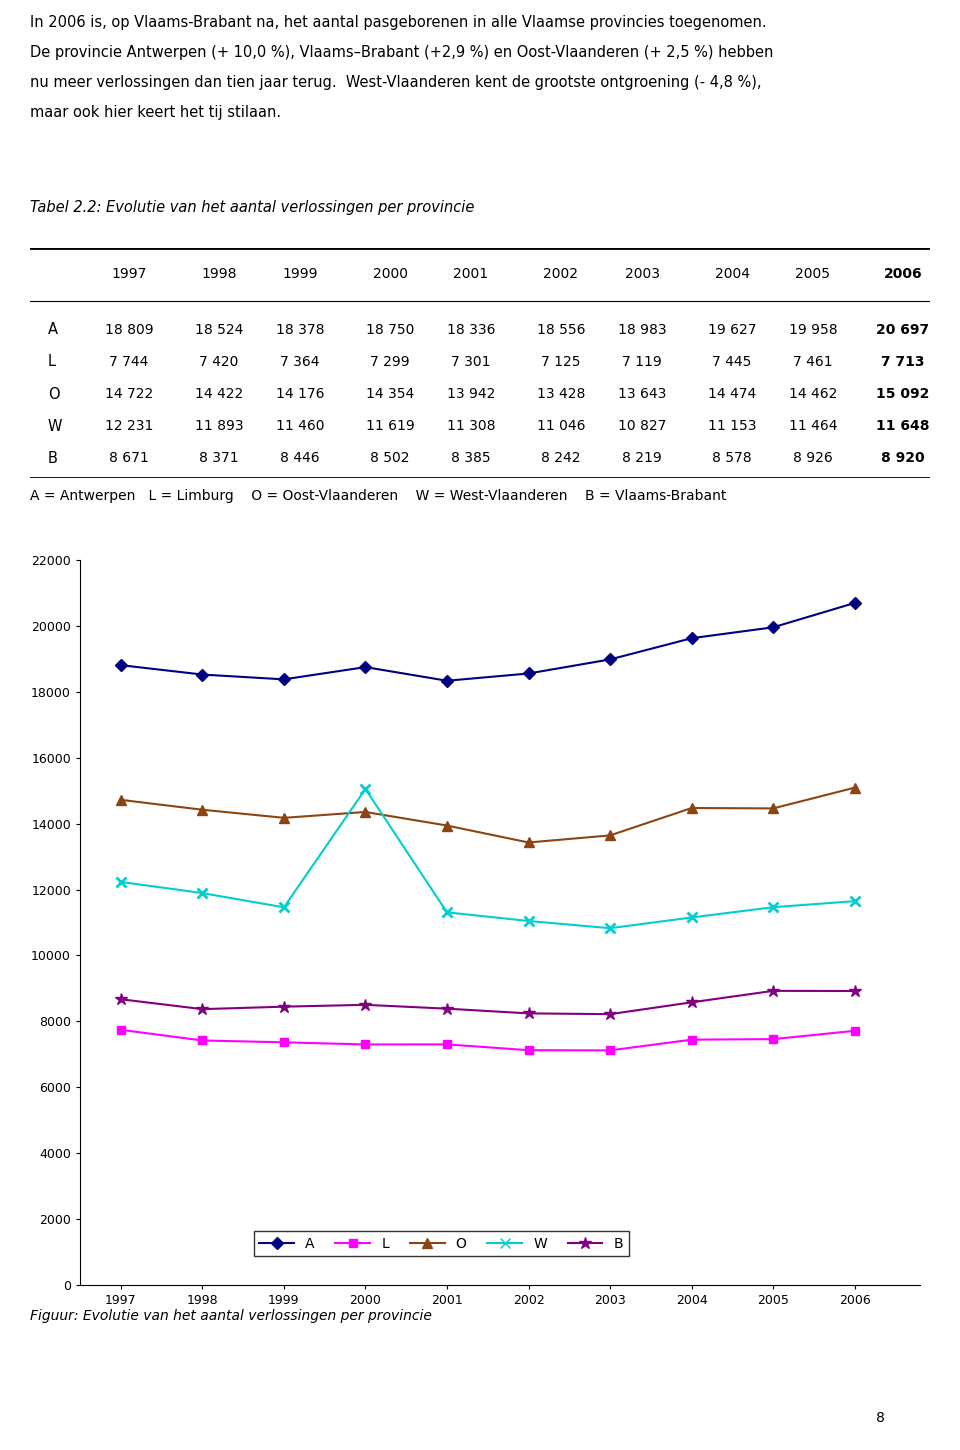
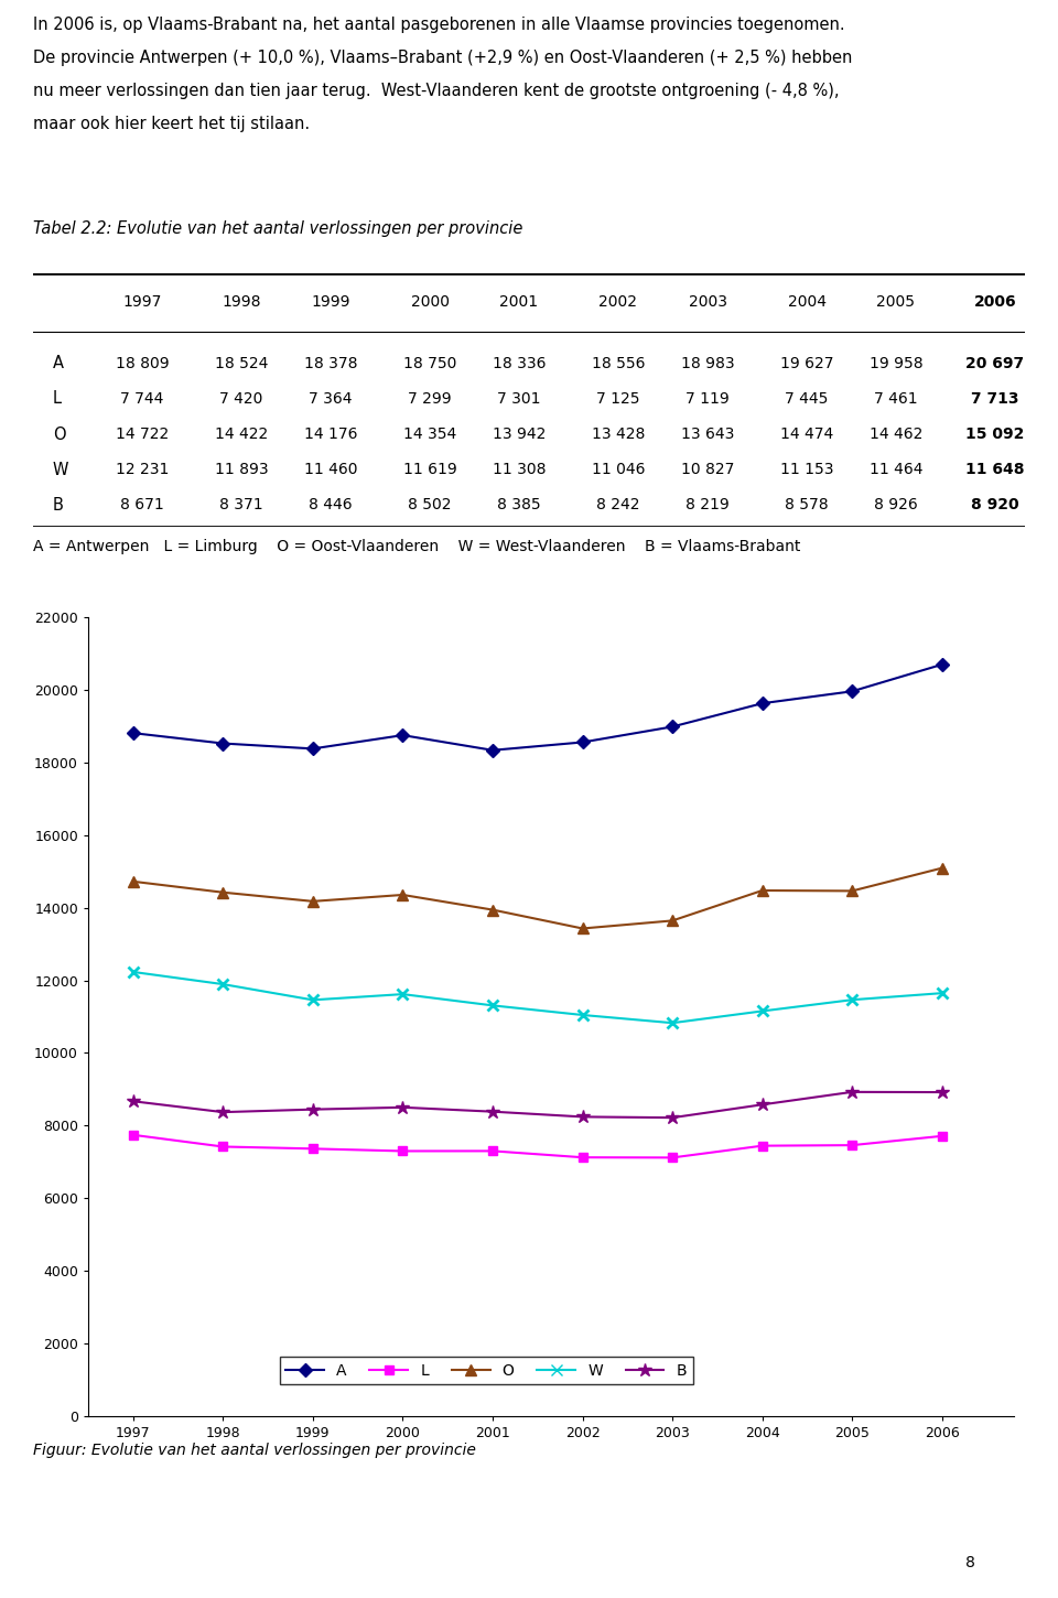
W/2000: 15050 -> 11620
